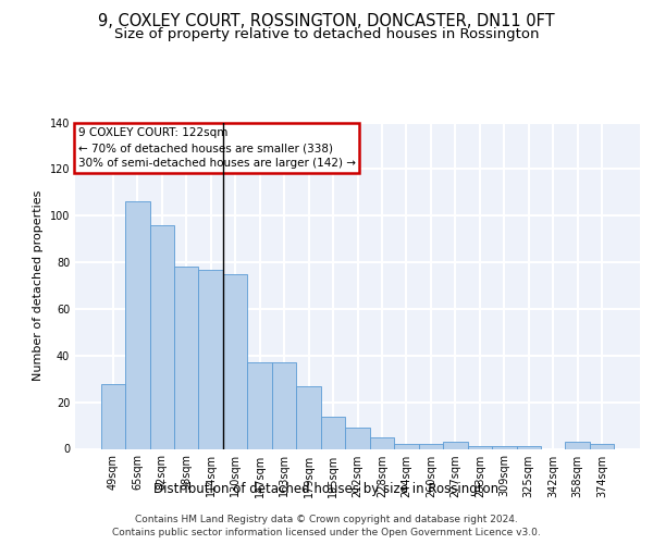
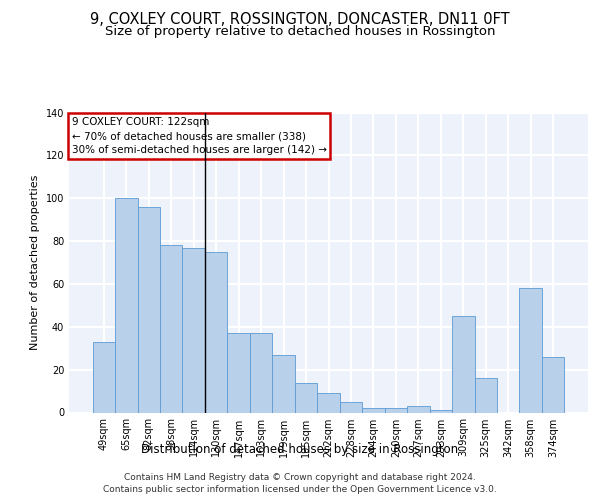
49sqm: 28 -> 33
65sqm: 106 -> 100
309sqm: 1 -> 45
325sqm: 1 -> 16
358sqm: 3 -> 58
374sqm: 2 -> 26
